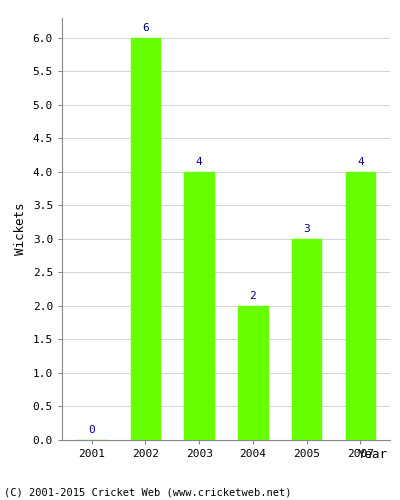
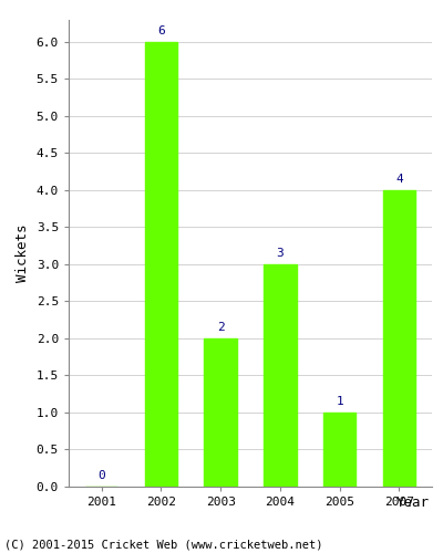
2003: 4 -> 2
2004: 2 -> 3
2005: 3 -> 1
